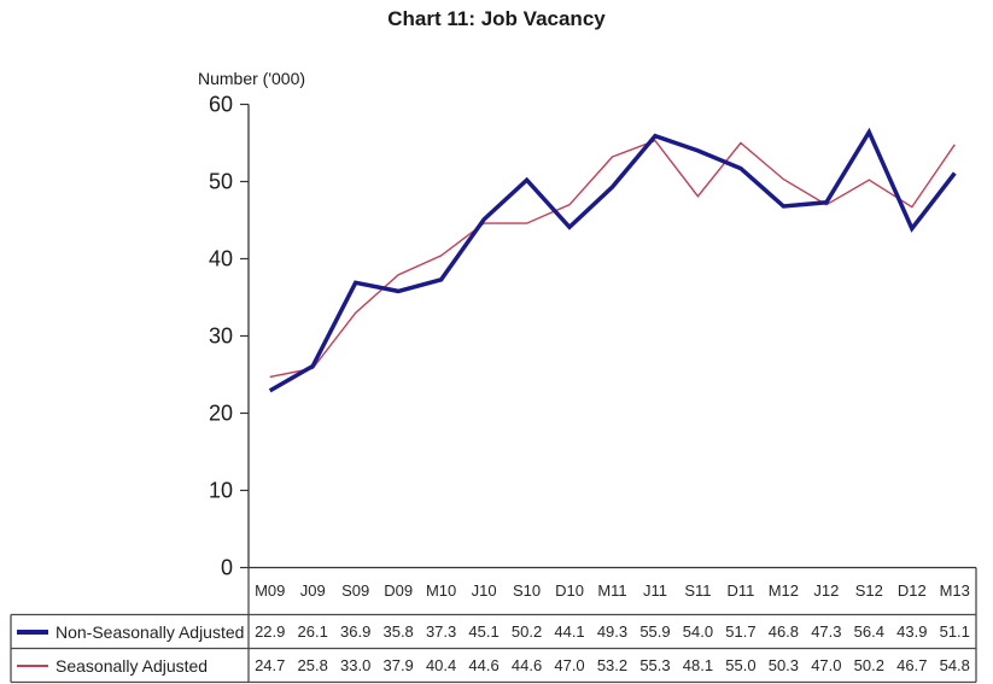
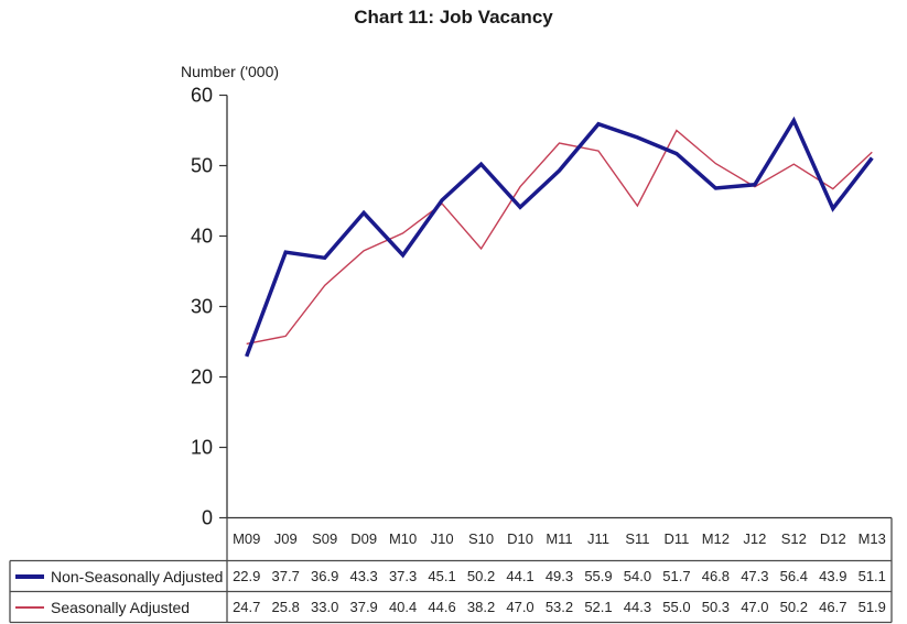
Non-Seasonally Adjusted/J09: 26.1 -> 37.7
Non-Seasonally Adjusted/D09: 35.8 -> 43.3
Seasonally Adjusted/S10: 44.6 -> 38.2
Seasonally Adjusted/J11: 55.3 -> 52.1
Seasonally Adjusted/S11: 48.1 -> 44.3
Seasonally Adjusted/M13: 54.8 -> 51.9
